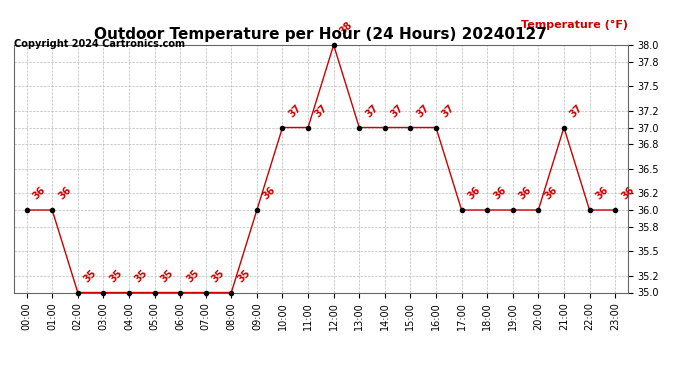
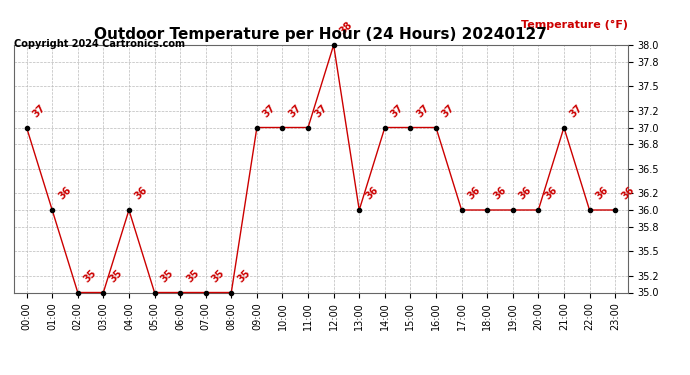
00:00: 36 -> 37
04:00: 35 -> 36
09:00: 36 -> 37
13:00: 37 -> 36
